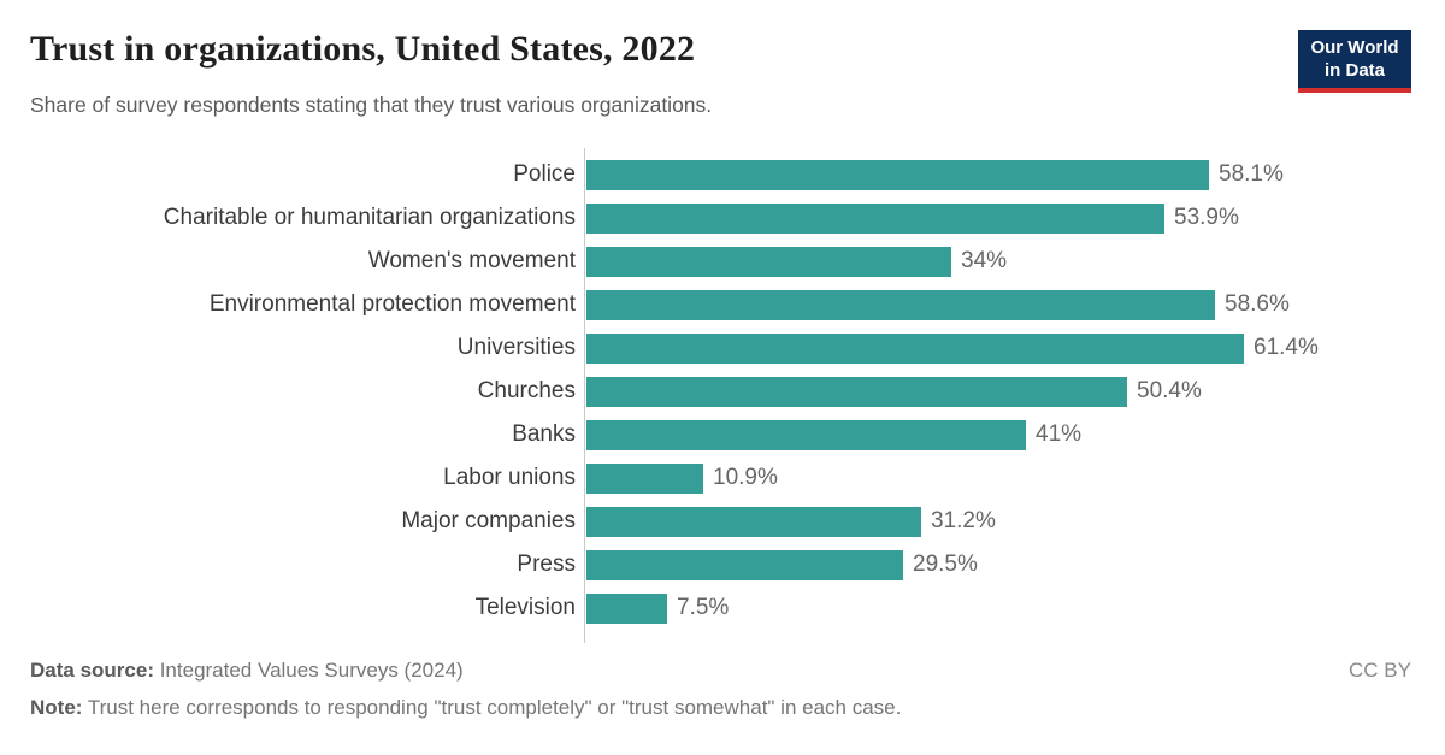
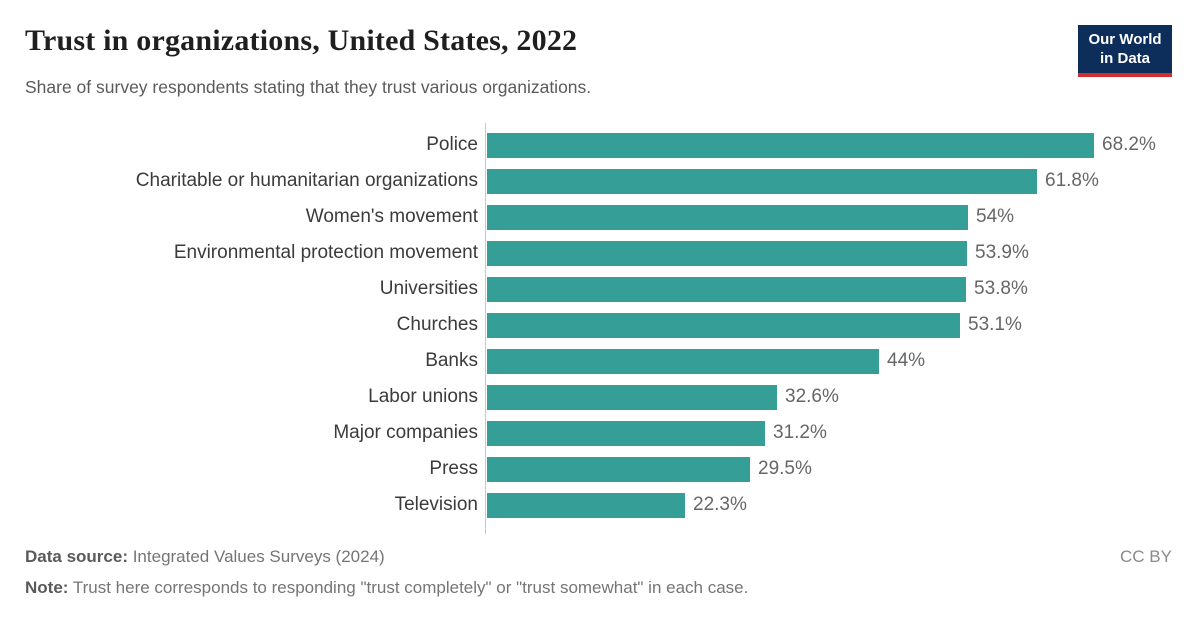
Police: 58.1% -> 68.2%
Charitable or humanitarian organizations: 53.9% -> 61.8%
Women's movement: 34% -> 54%
Environmental protection movement: 58.6% -> 53.9%
Universities: 61.4% -> 53.8%
Churches: 50.4% -> 53.1%
Banks: 41% -> 44%
Labor unions: 10.9% -> 32.6%
Television: 7.5% -> 22.3%
